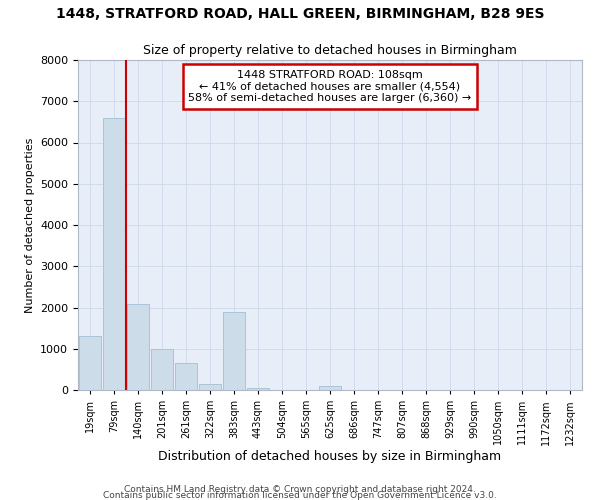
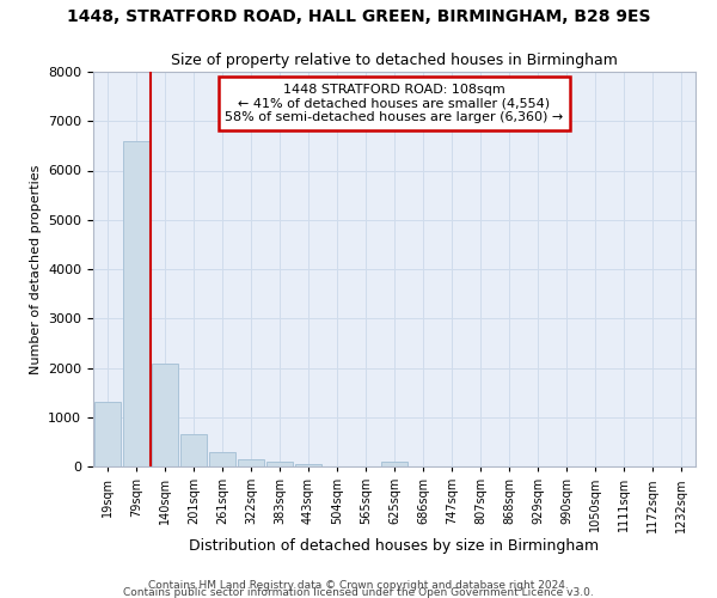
201sqm: 1000 -> 660
261sqm: 650 -> 300
383sqm: 1900 -> 100
